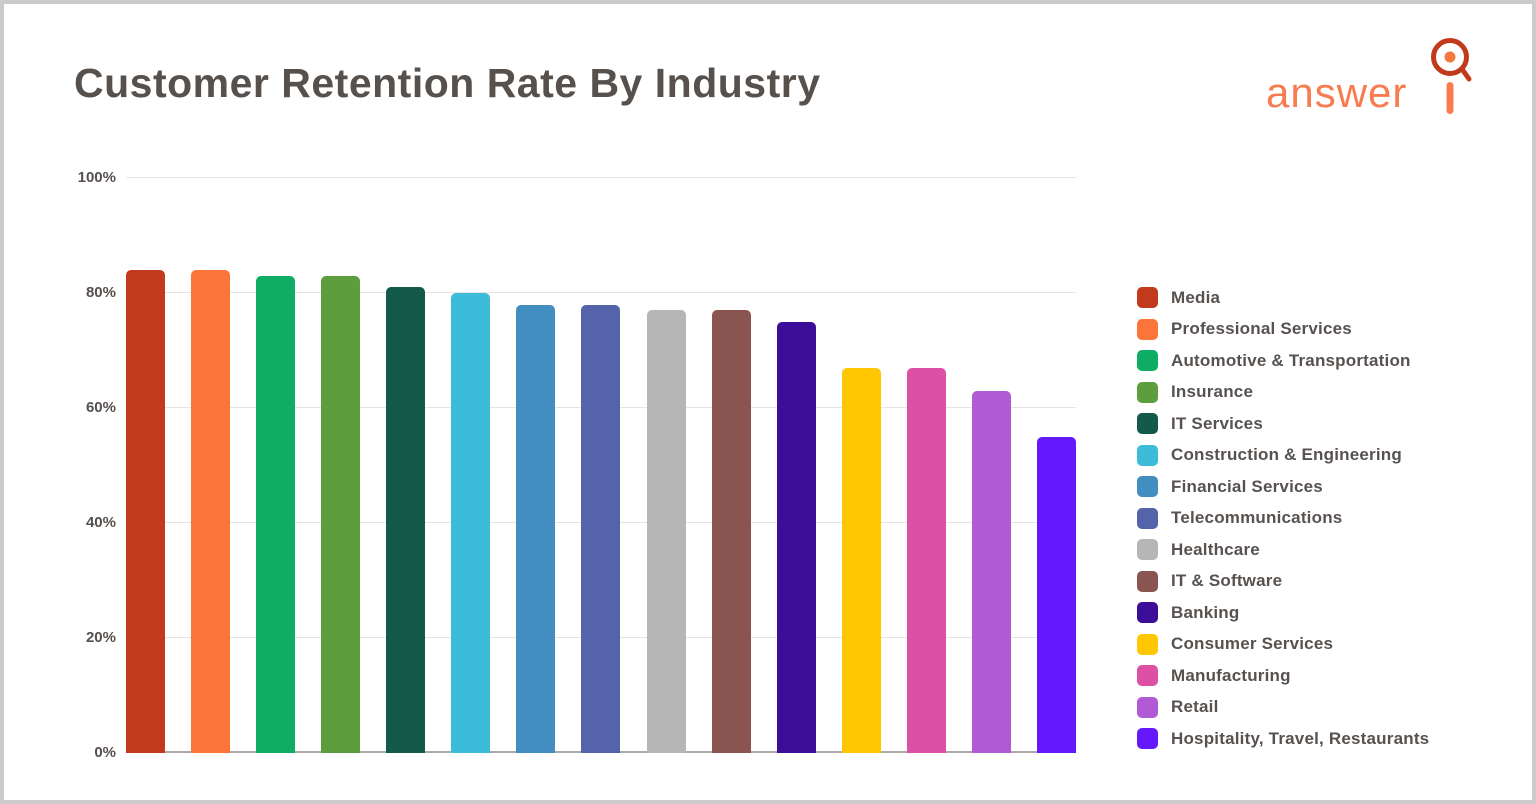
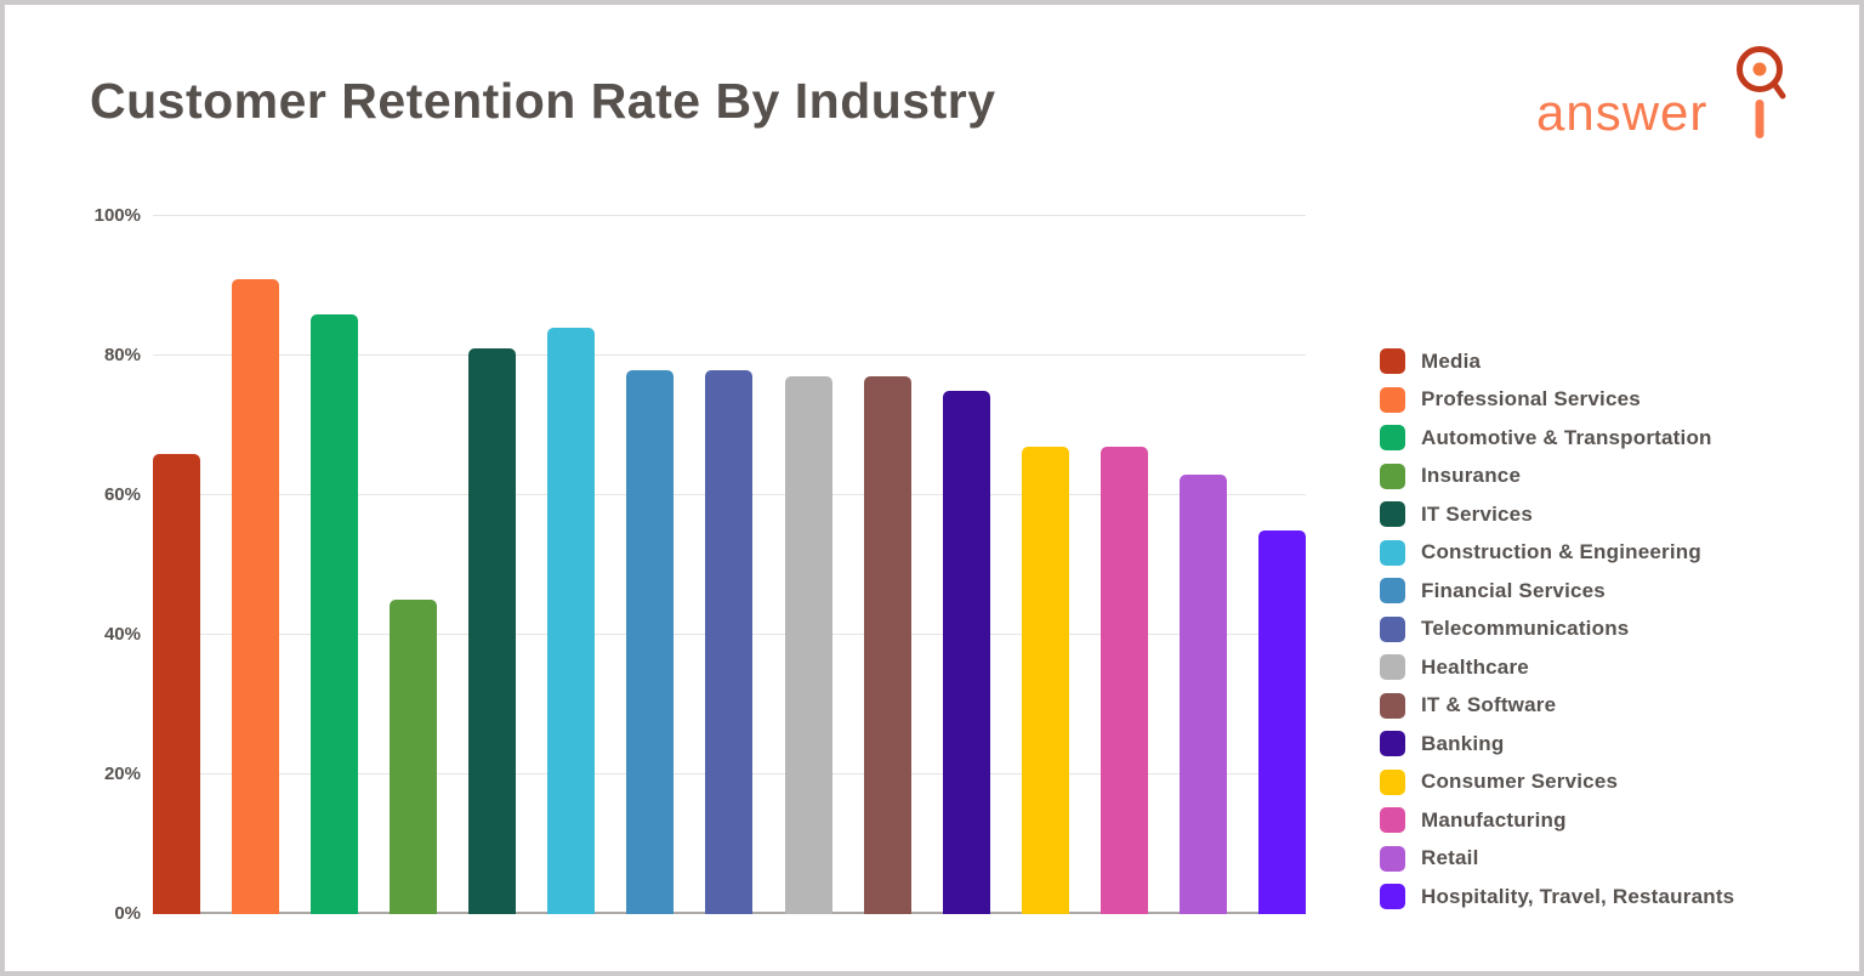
Media: 84% -> 66%
Professional Services: 84% -> 91%
Automotive & Transportation: 83% -> 86%
Insurance: 83% -> 45%
Construction & Engineering: 80% -> 84%
